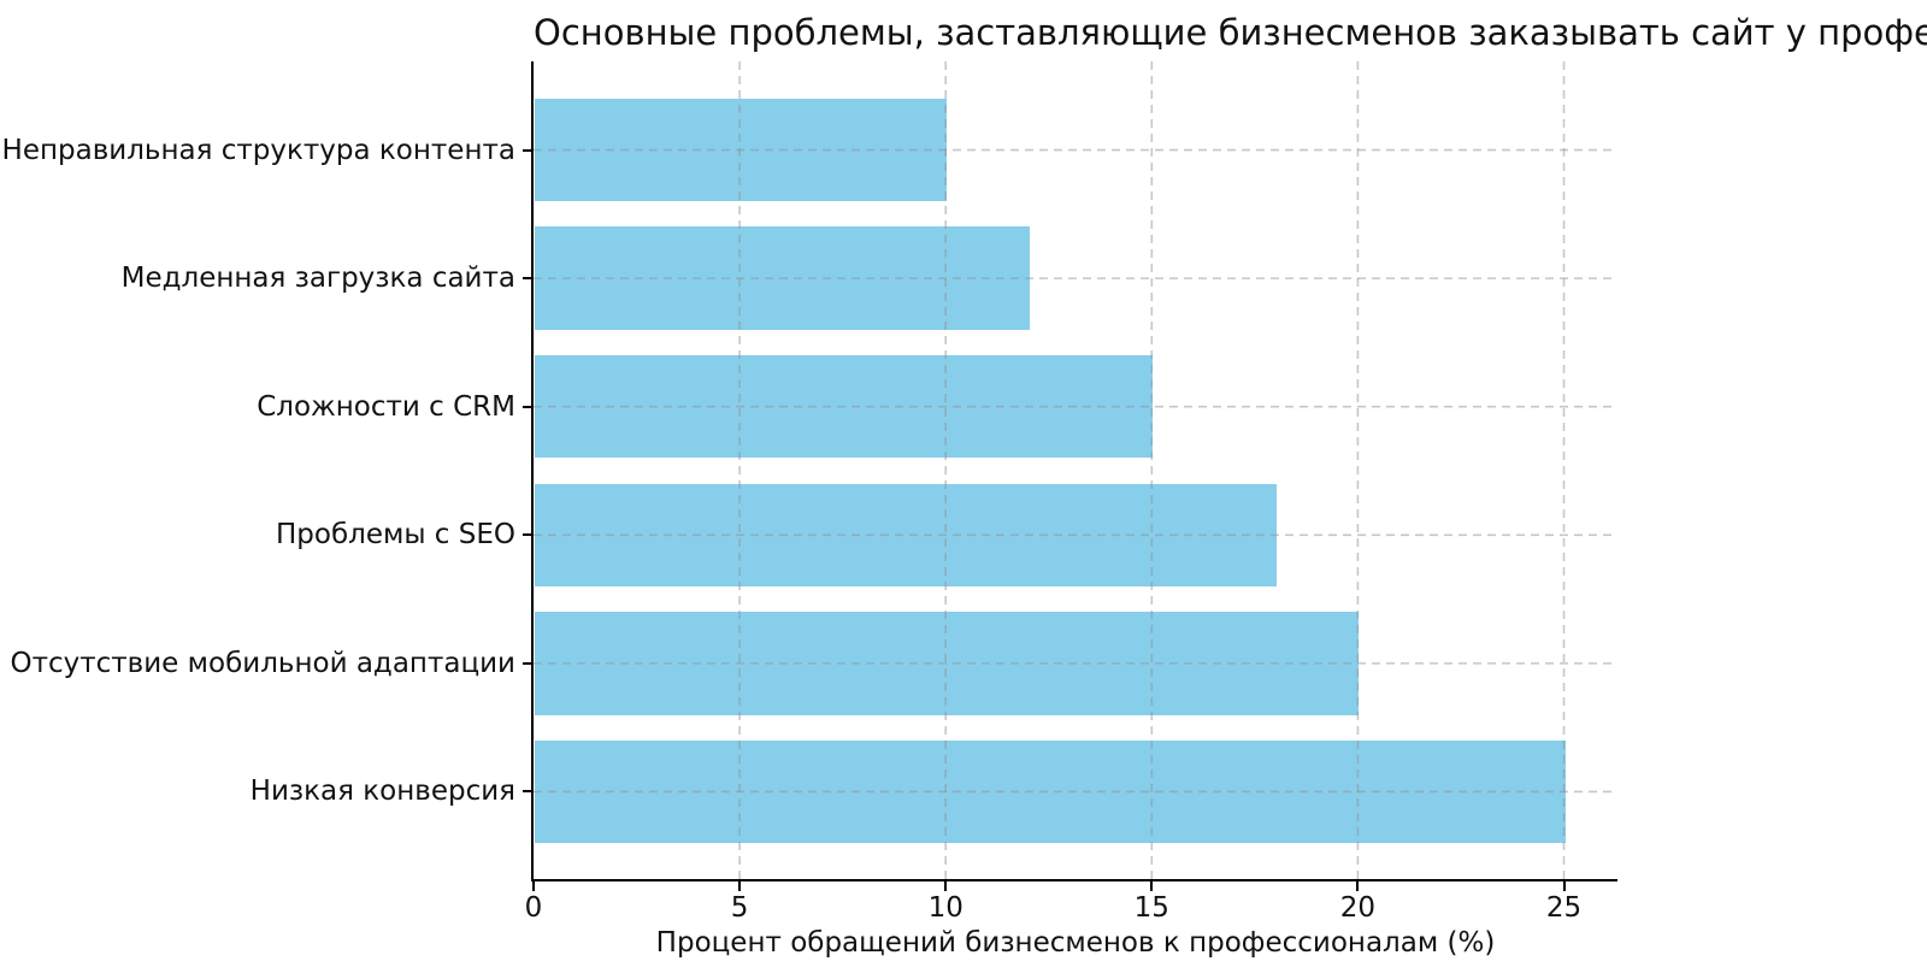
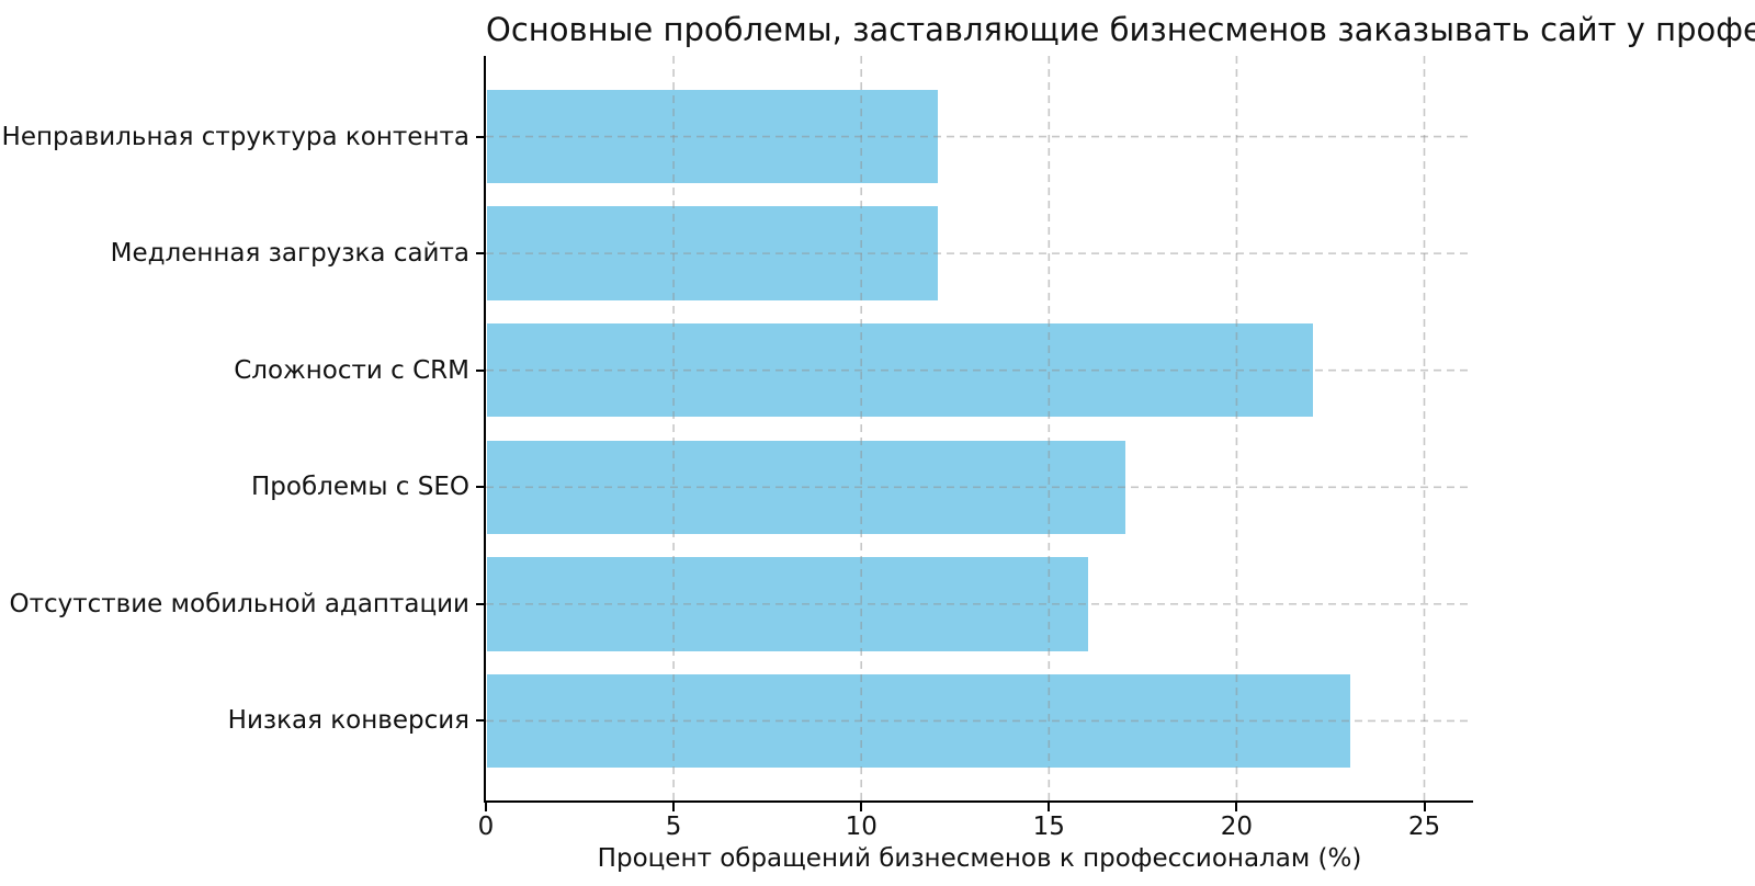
Неправильная структура контента: 10 -> 12
Сложности с CRM: 15 -> 22
Проблемы с SEO: 18 -> 17
Отсутствие мобильной адаптации: 20 -> 16
Низкая конверсия: 25 -> 23
